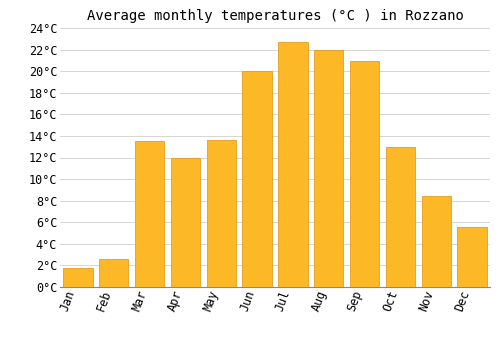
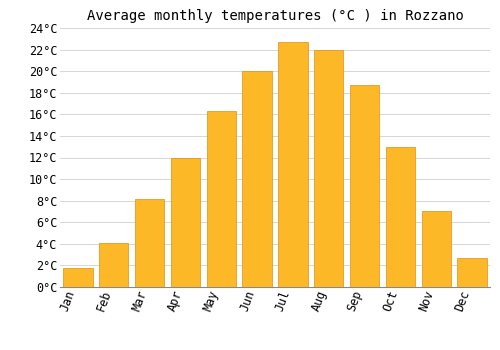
Feb: 2.6°C -> 4.1°C
Mar: 13.5°C -> 8.2°C
May: 13.6°C -> 16.3°C
Sep: 20.9°C -> 18.7°C
Nov: 8.4°C -> 7.0°C
Dec: 5.6°C -> 2.7°C
